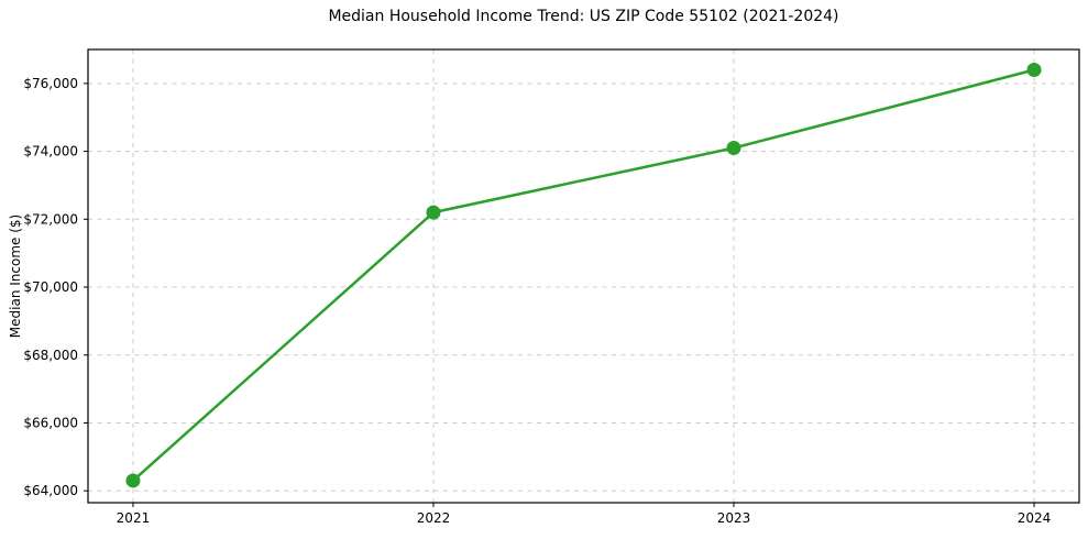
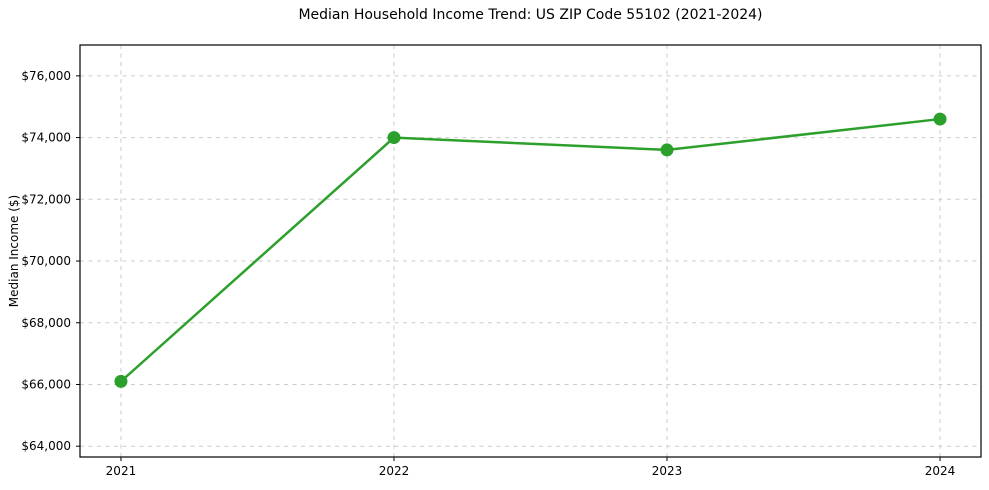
2021: $64300 -> $66100
2022: $72200 -> $74000
2023: $74100 -> $73600
2024: $76400 -> $74600
